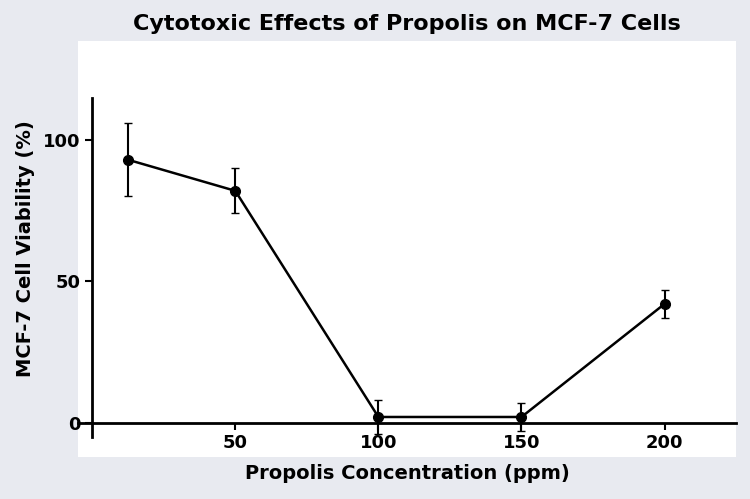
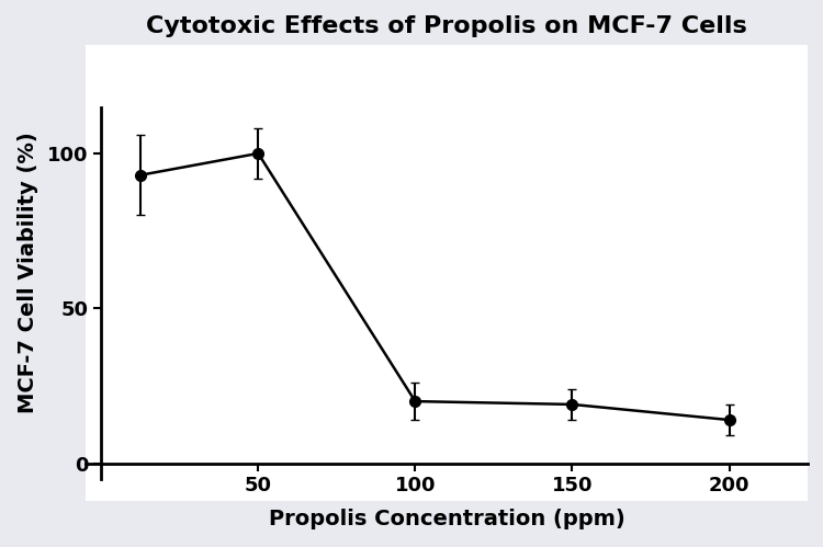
50: 82 -> 100
100: 2 -> 20
150: 2 -> 19
200: 42 -> 14
